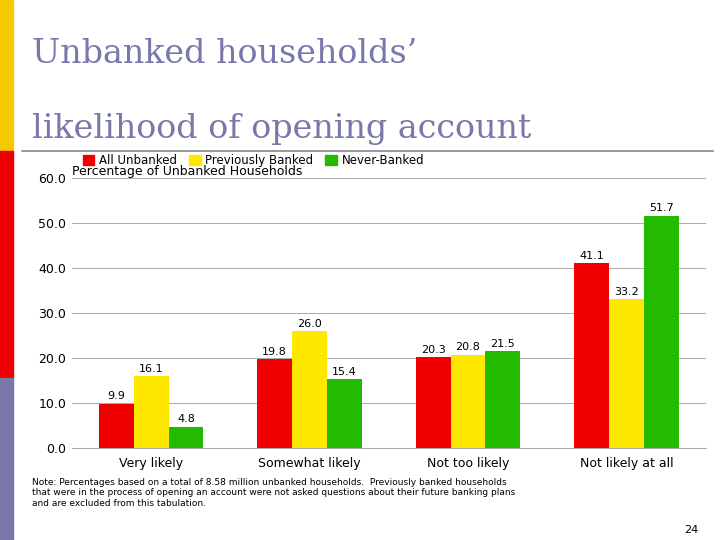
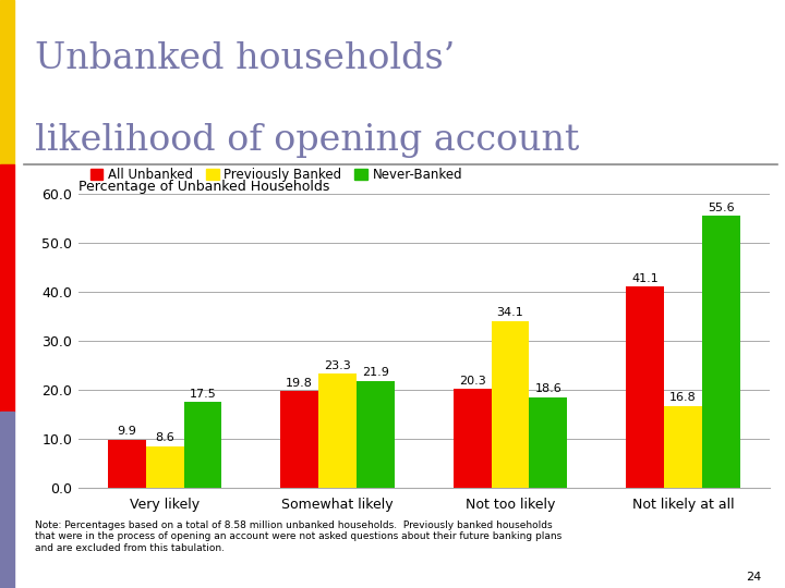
Previously Banked/Very likely: 16.1 -> 8.6
Never-Banked/Very likely: 4.8 -> 17.5
Previously Banked/Somewhat likely: 26.0 -> 23.3
Never-Banked/Somewhat likely: 15.4 -> 21.9
Previously Banked/Not too likely: 20.8 -> 34.1
Never-Banked/Not too likely: 21.5 -> 18.6
Previously Banked/Not likely at all: 33.2 -> 16.8
Never-Banked/Not likely at all: 51.7 -> 55.6
